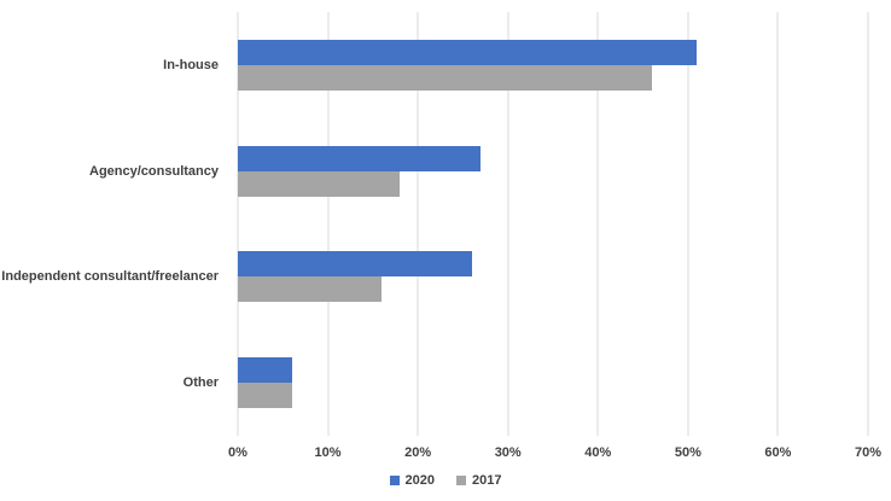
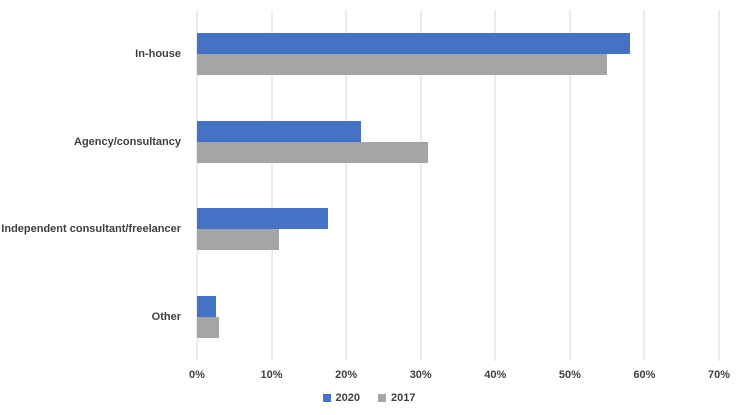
2020/In-house: 51% -> 58%
2017/In-house: 46% -> 55%
2020/Agency/consultancy: 27% -> 22%
2017/Agency/consultancy: 18% -> 31%
2020/Independent consultant/freelancer: 26% -> 18%
2017/Independent consultant/freelancer: 16% -> 11%
2020/Other: 6% -> 3%
2017/Other: 6% -> 3%
